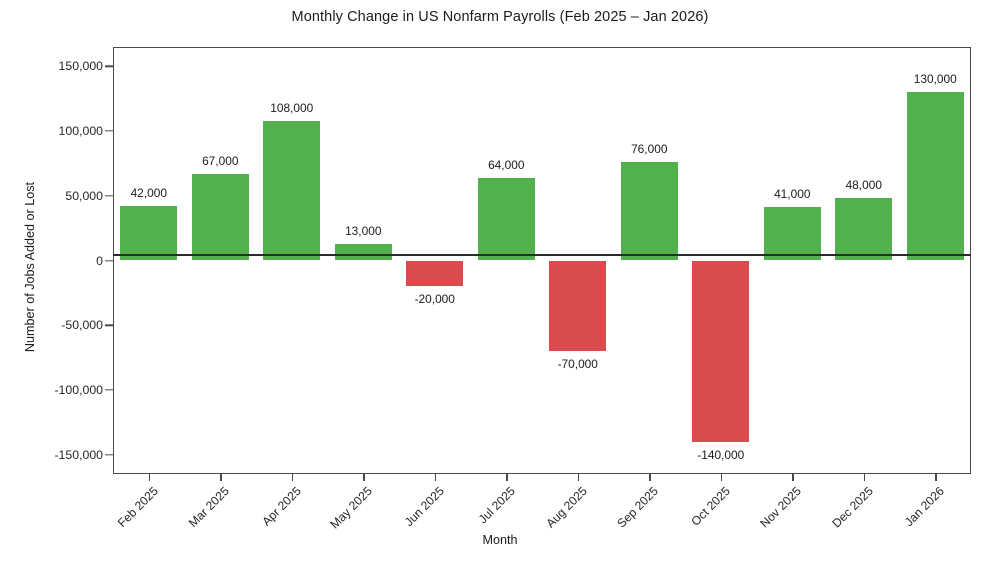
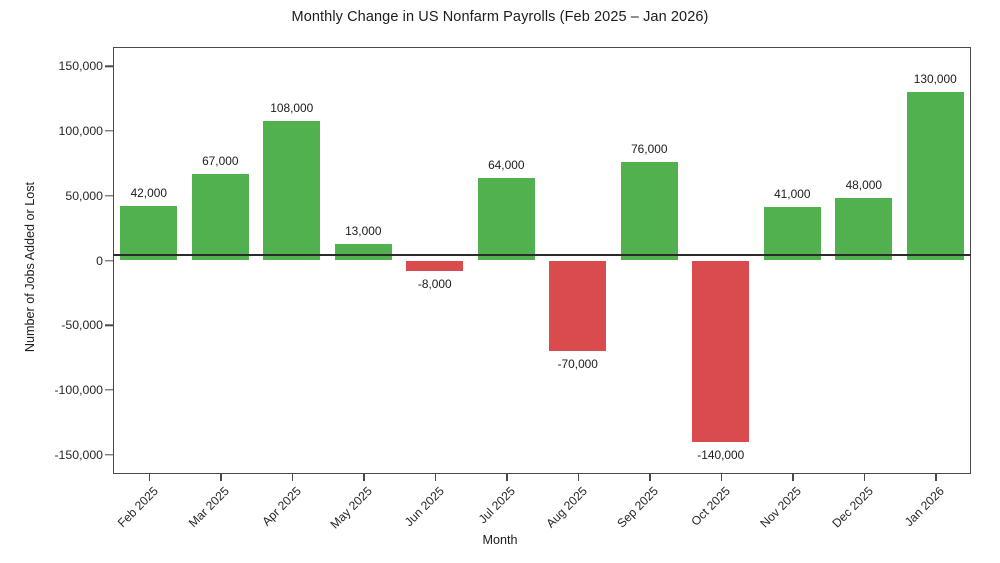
Jun 2025: -20,000 -> -8,000
